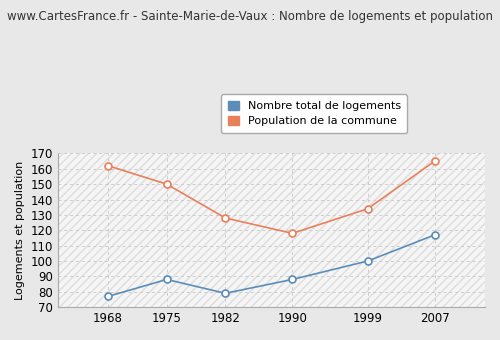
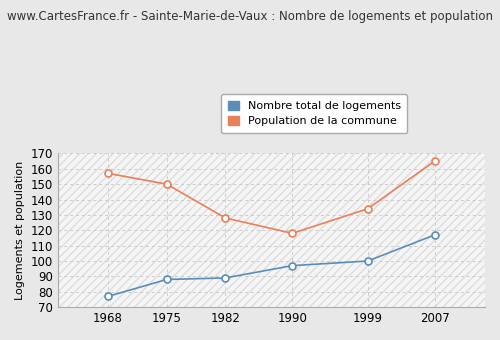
Population de la commune/1968: 162 -> 157
Nombre total de logements/1982: 79 -> 89
Nombre total de logements/1990: 88 -> 97
